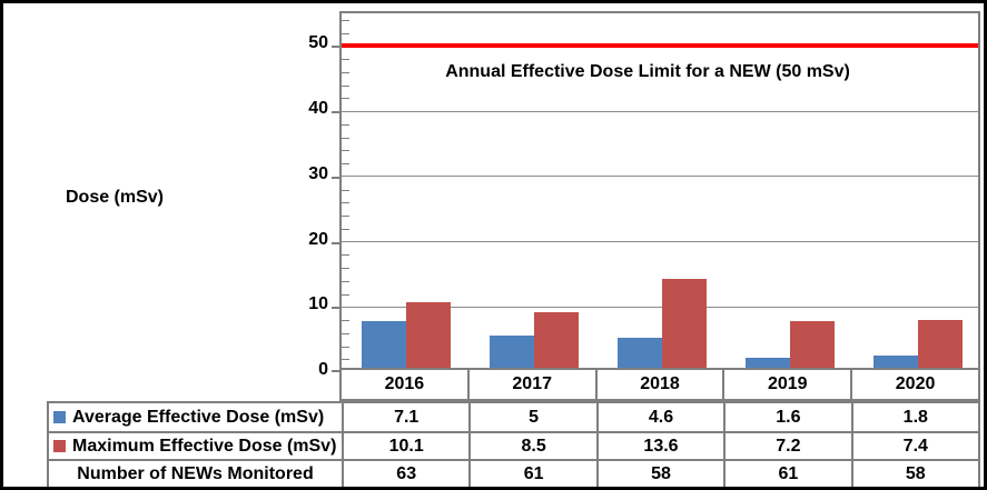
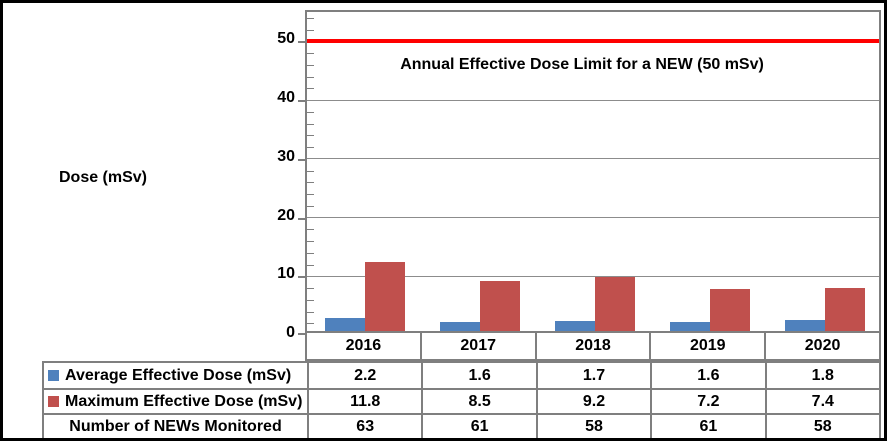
Average Effective Dose (mSv)/2016: 7.1 -> 2.2
Maximum Effective Dose (mSv)/2016: 10.1 -> 11.8
Average Effective Dose (mSv)/2017: 5 -> 1.6
Average Effective Dose (mSv)/2018: 4.6 -> 1.7
Maximum Effective Dose (mSv)/2018: 13.6 -> 9.2
